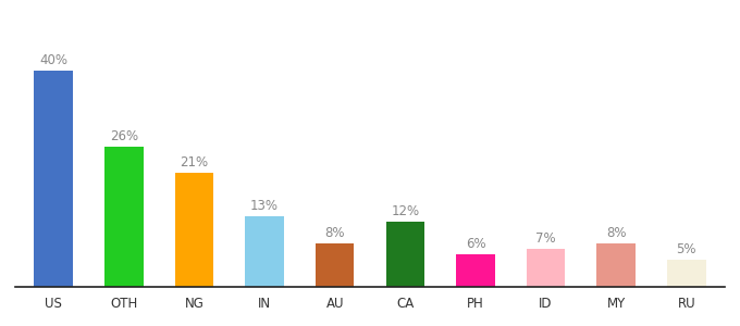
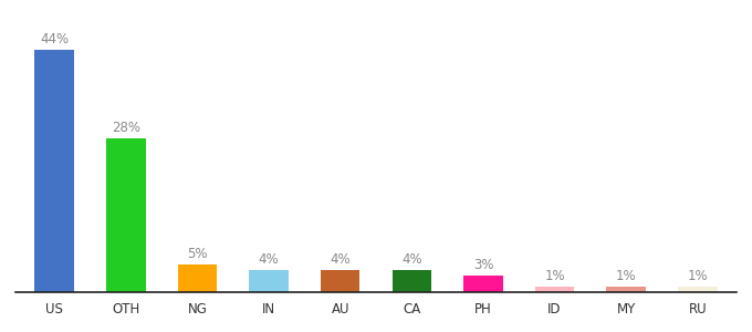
US: 40% -> 44%
OTH: 26% -> 28%
NG: 21% -> 5%
IN: 13% -> 4%
AU: 8% -> 4%
CA: 12% -> 4%
PH: 6% -> 3%
ID: 7% -> 1%
MY: 8% -> 1%
RU: 5% -> 1%
